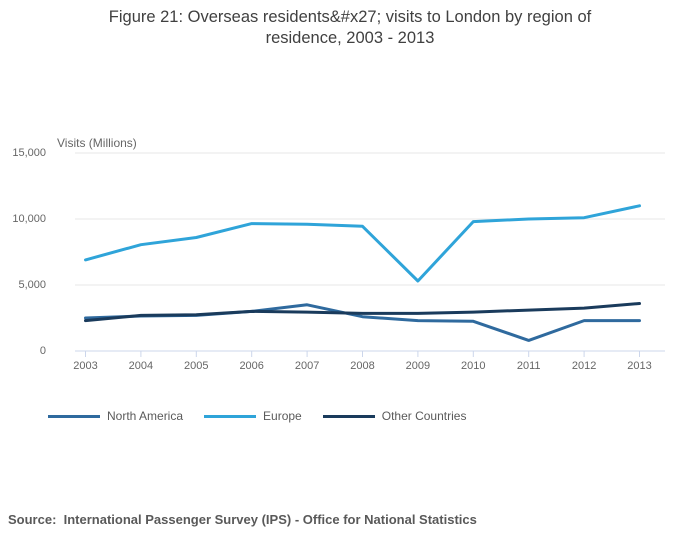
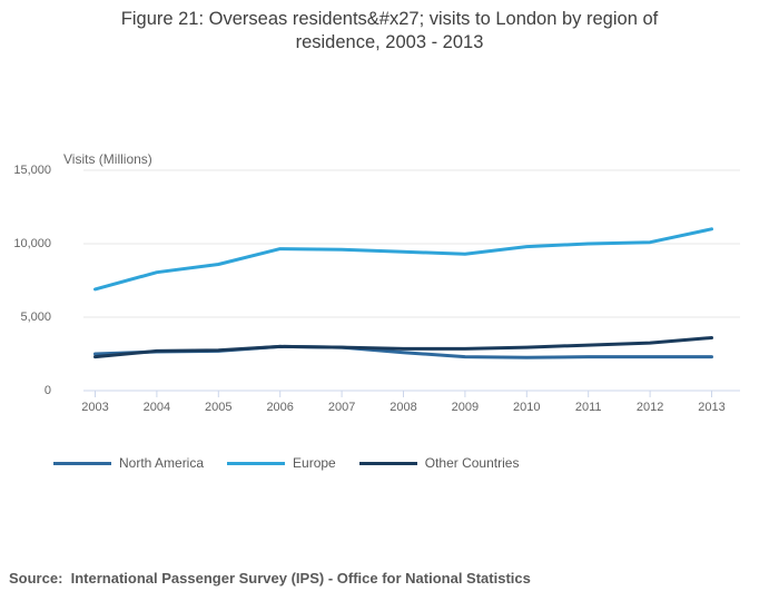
North America/2007: 3500 -> 3000
Europe/2009: 5300 -> 9300
North America/2011: 800 -> 2300
